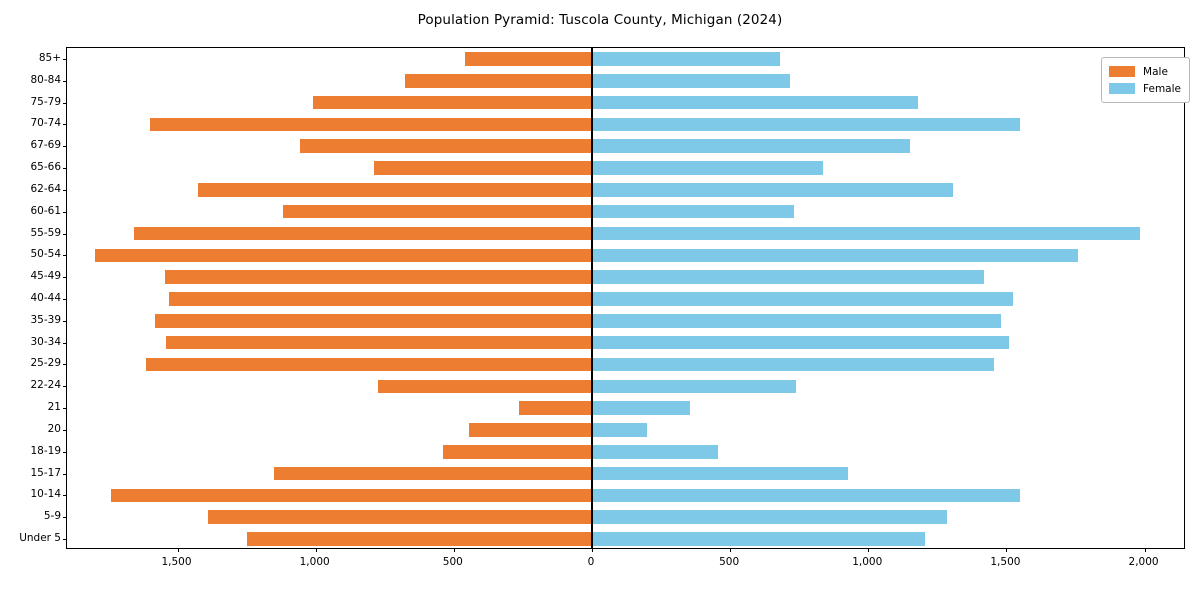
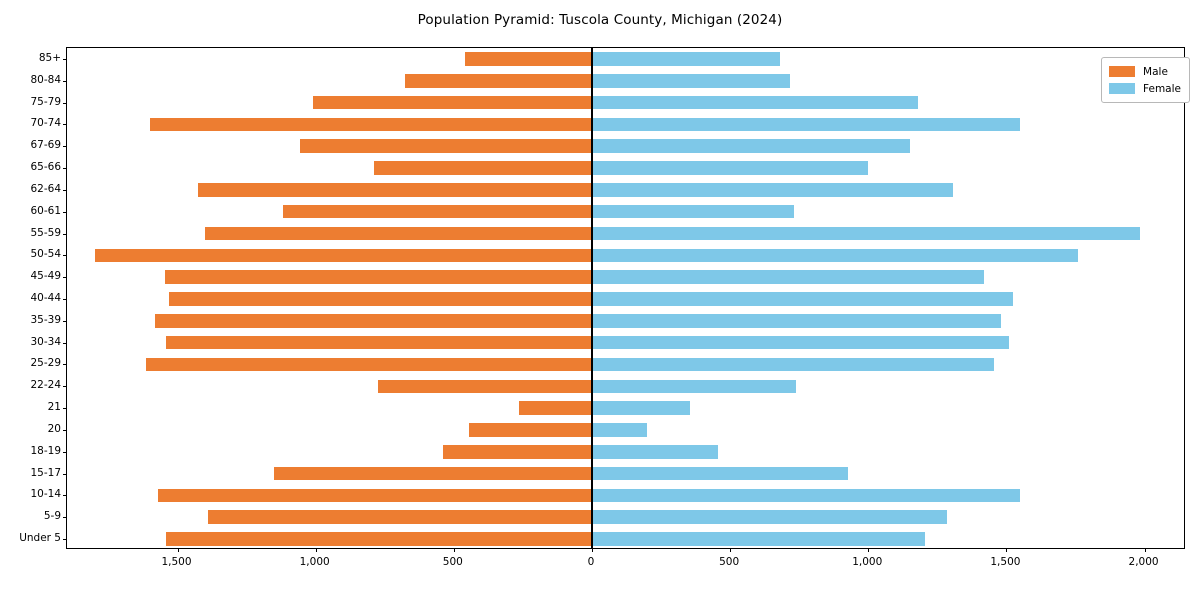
Female/65-66: 840 -> 1000
Male/55-59: 1660 -> 1400
Male/10-14: 1740 -> 1570
Male/Under 5: 1250 -> 1540
